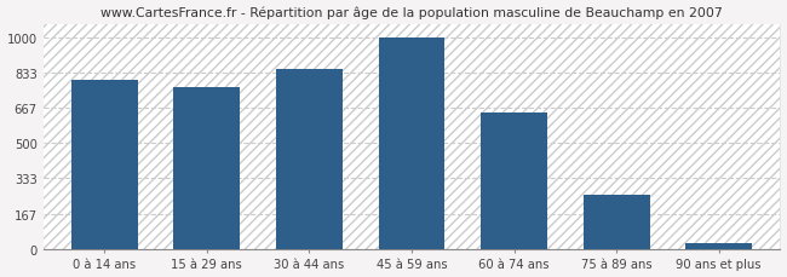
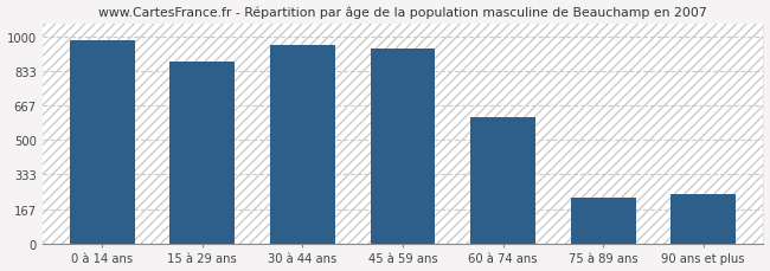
0 à 14 ans: 800 -> 980
15 à 29 ans: 760 -> 880
30 à 44 ans: 850 -> 960
45 à 59 ans: 1000 -> 940
60 à 74 ans: 640 -> 610
75 à 89 ans: 260 -> 220
90 ans et plus: 20 -> 240
